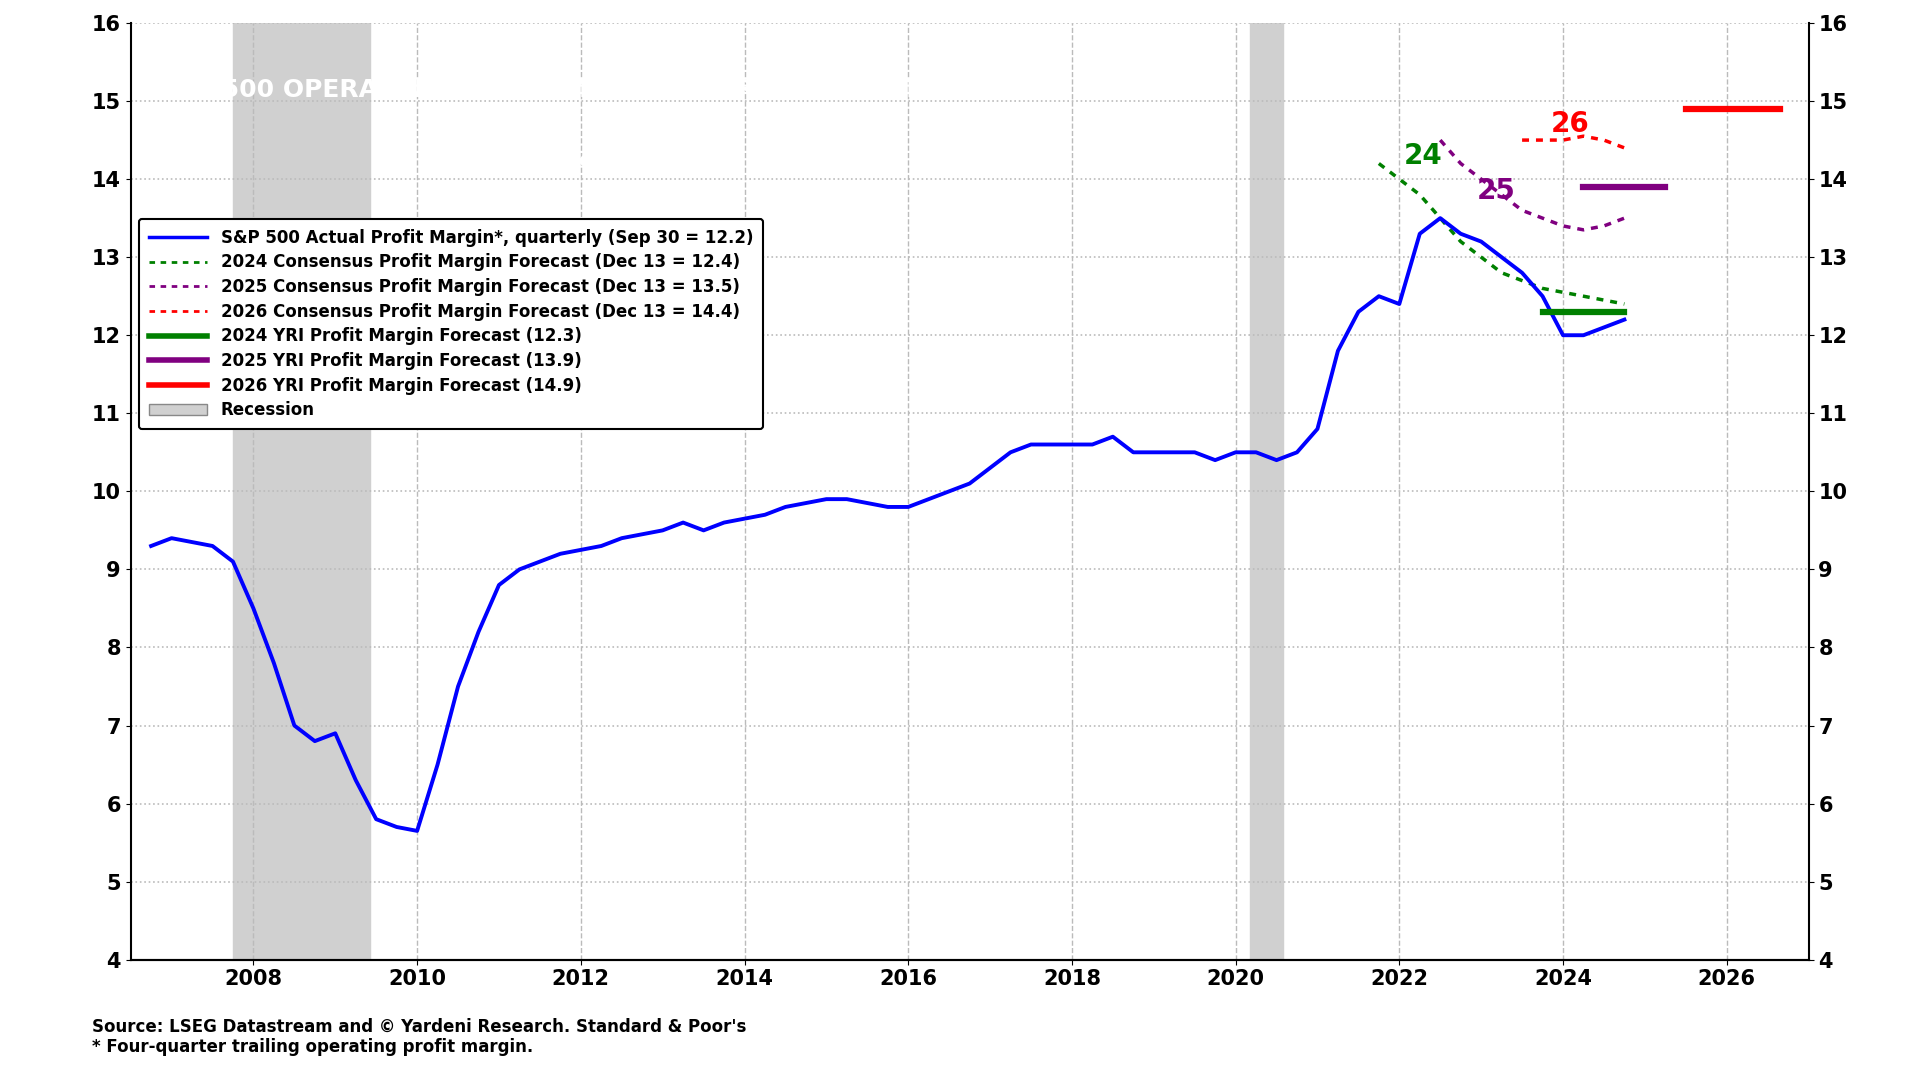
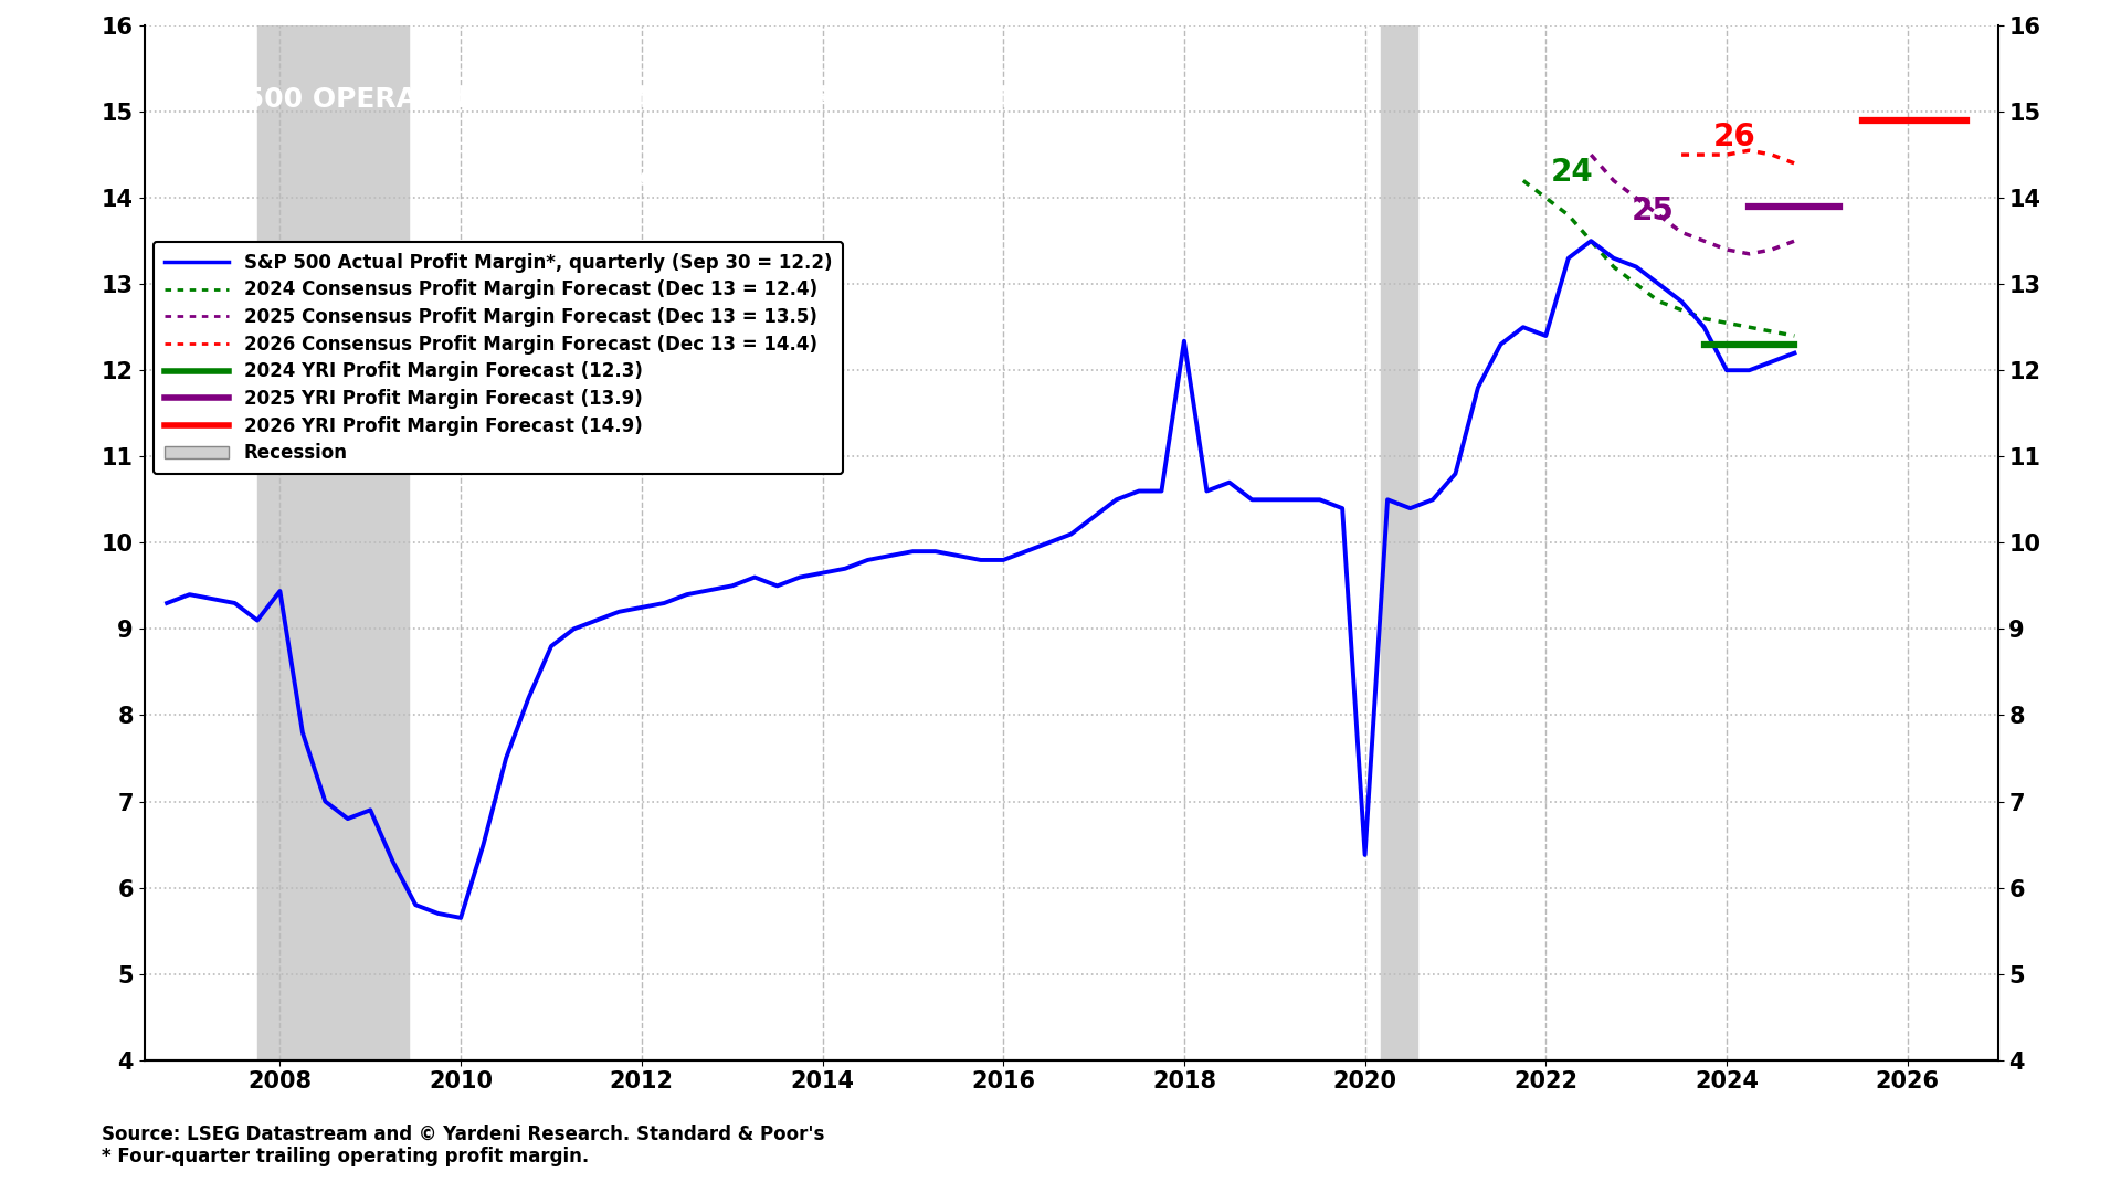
S&P 500 Actual Profit Margin*, quarterly (Sep 30 = 12.2)/2008: 8.50 -> 9.44
S&P 500 Actual Profit Margin*, quarterly (Sep 30 = 12.2)/2018: 10.60 -> 12.34
S&P 500 Actual Profit Margin*, quarterly (Sep 30 = 12.2)/2020: 10.50 -> 6.38
